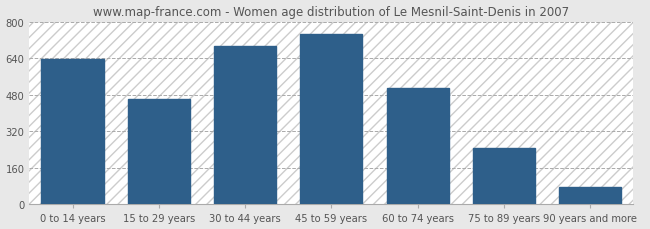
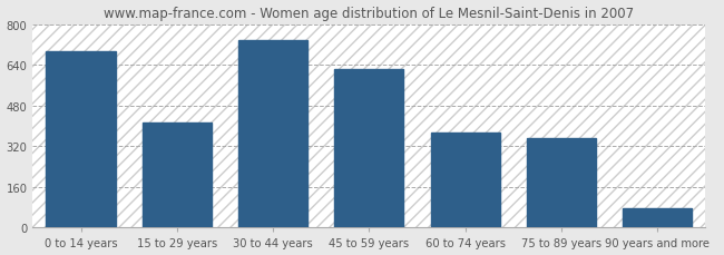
0 to 14 years: 635 -> 695
15 to 29 years: 460 -> 415
30 to 44 years: 695 -> 735
45 to 59 years: 745 -> 625
60 to 74 years: 510 -> 375
75 to 89 years: 245 -> 350
